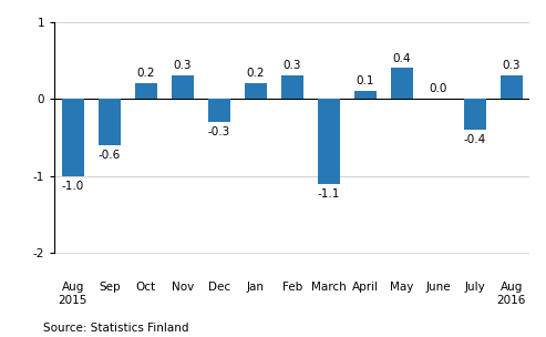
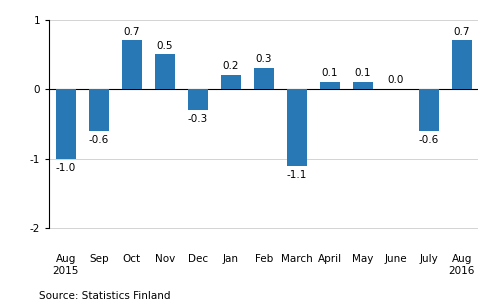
Oct: 0.2 -> 0.7
Nov: 0.3 -> 0.5
May: 0.4 -> 0.1
July: -0.4 -> -0.6
Aug 2016: 0.3 -> 0.7
